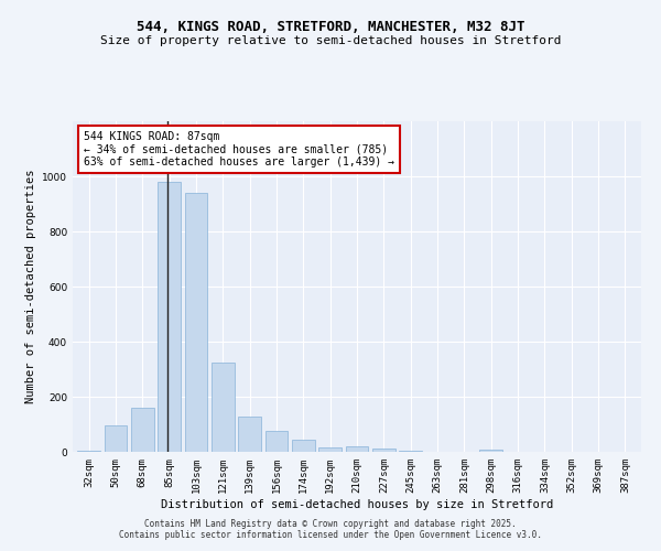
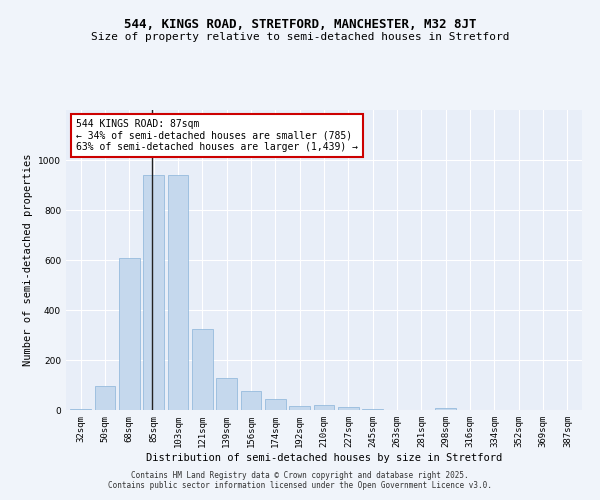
68sqm: 160 -> 610
85sqm: 980 -> 940
